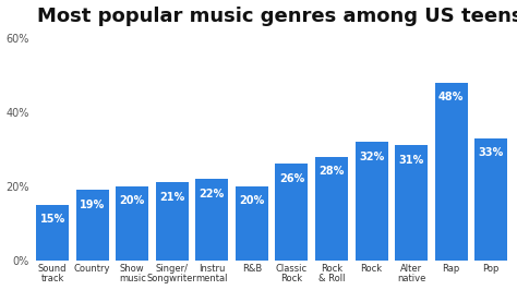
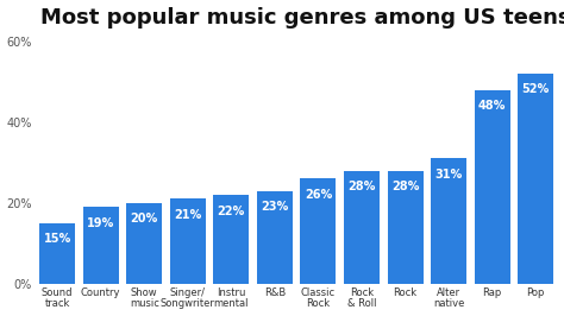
R&B: 20% -> 23%
Rock: 32% -> 28%
Pop: 33% -> 52%
